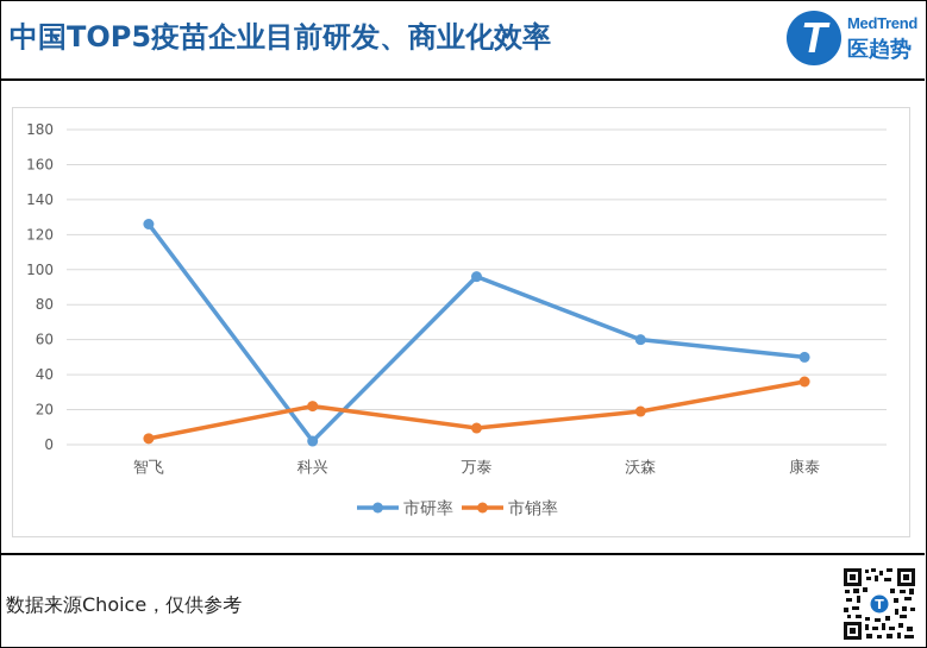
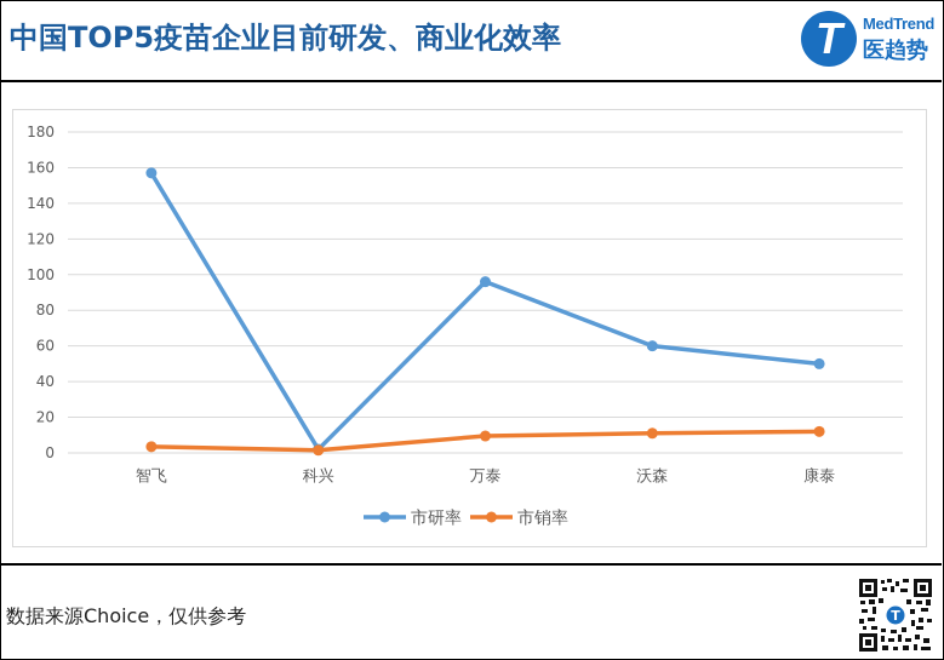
市研率/智飞: 126 -> 157
市销率/科兴: 22 -> 2
市销率/沃森: 19 -> 11
市销率/康泰: 36 -> 12
